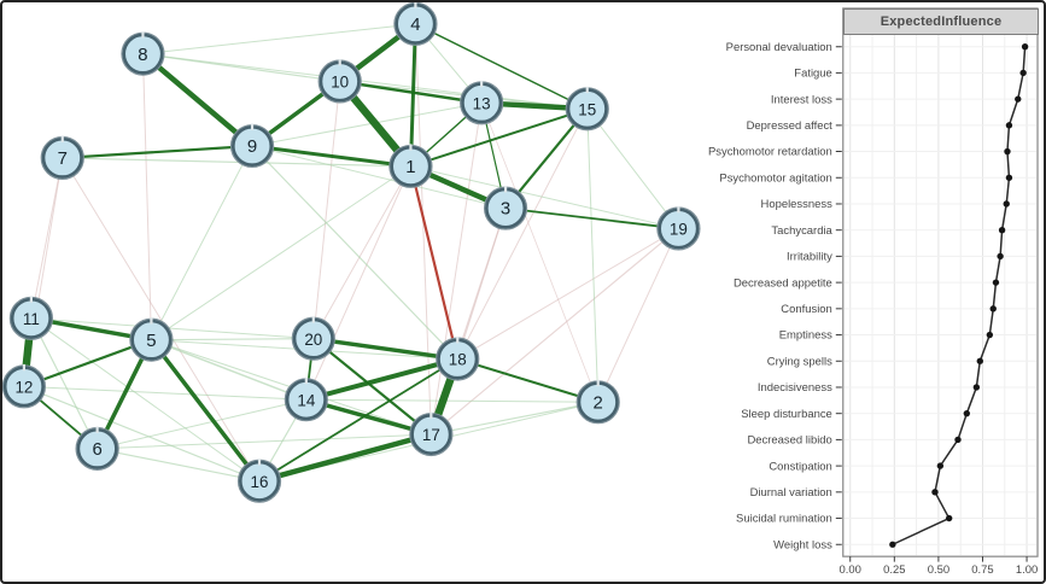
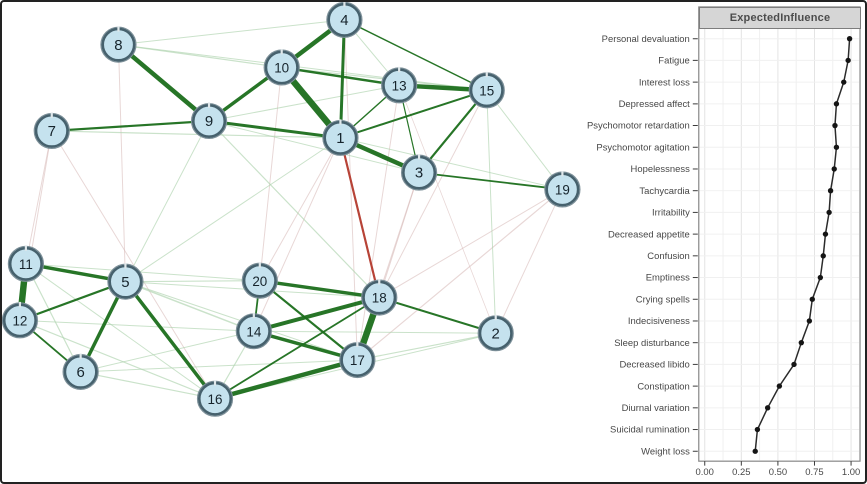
Diurnal variation: 0.48 -> 0.43
Suicidal rumination: 0.56 -> 0.36
Weight loss: 0.24 -> 0.34
